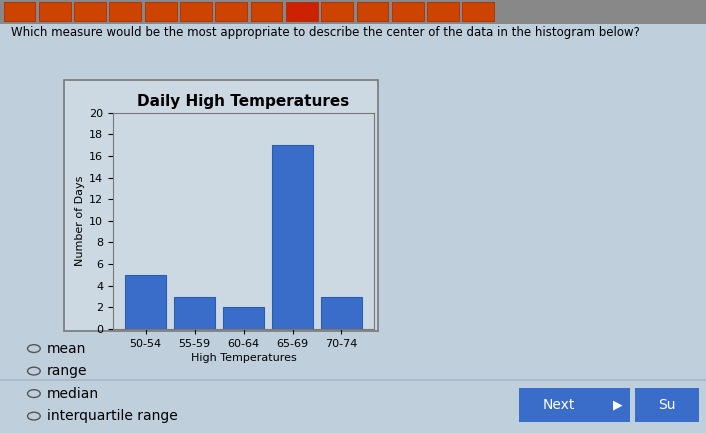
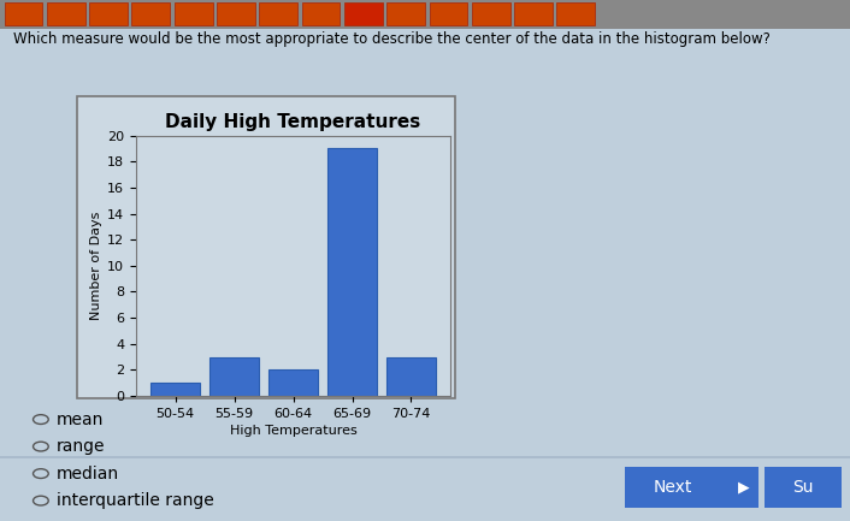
50-54: 5 -> 1
65-69: 17 -> 19
